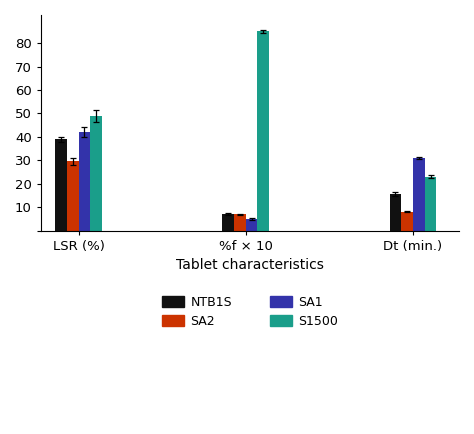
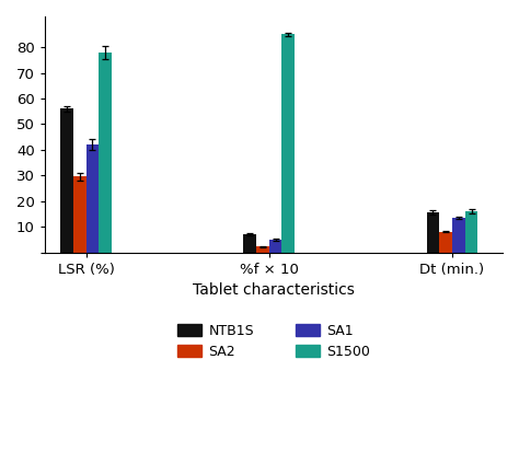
NTB1S/LSR (%): 39.0 -> 56.0
S1500/LSR (%): 49 -> 78
SA2/%f × 10: 7.0 -> 2.2
SA1/Dt (min.): 31.0 -> 13.5
S1500/Dt (min.): 23 -> 16
